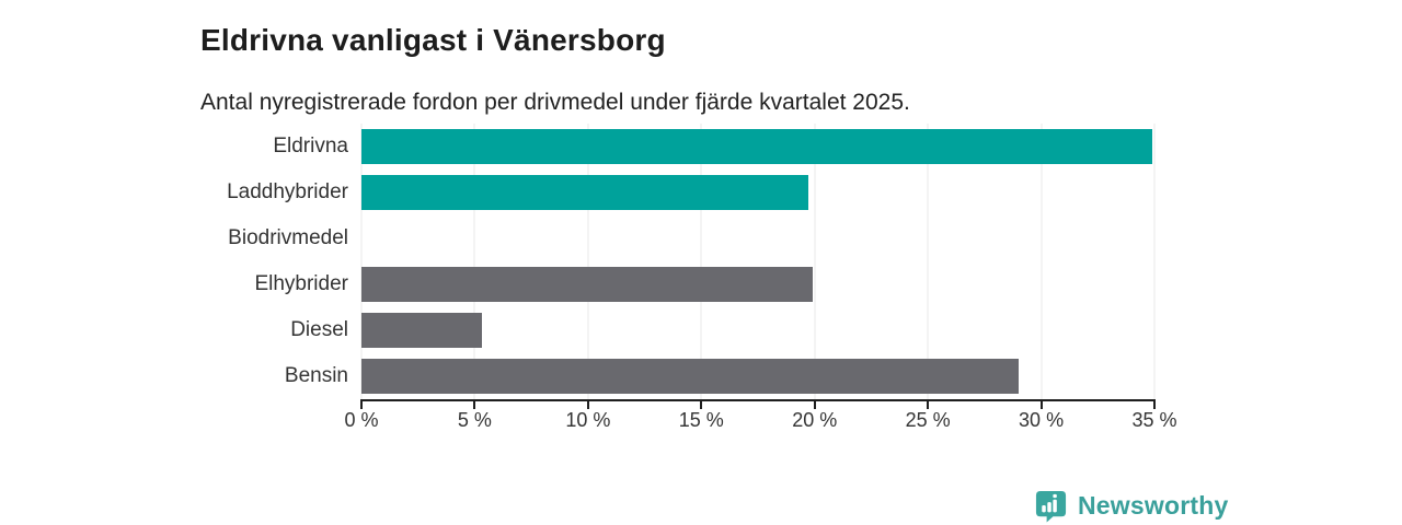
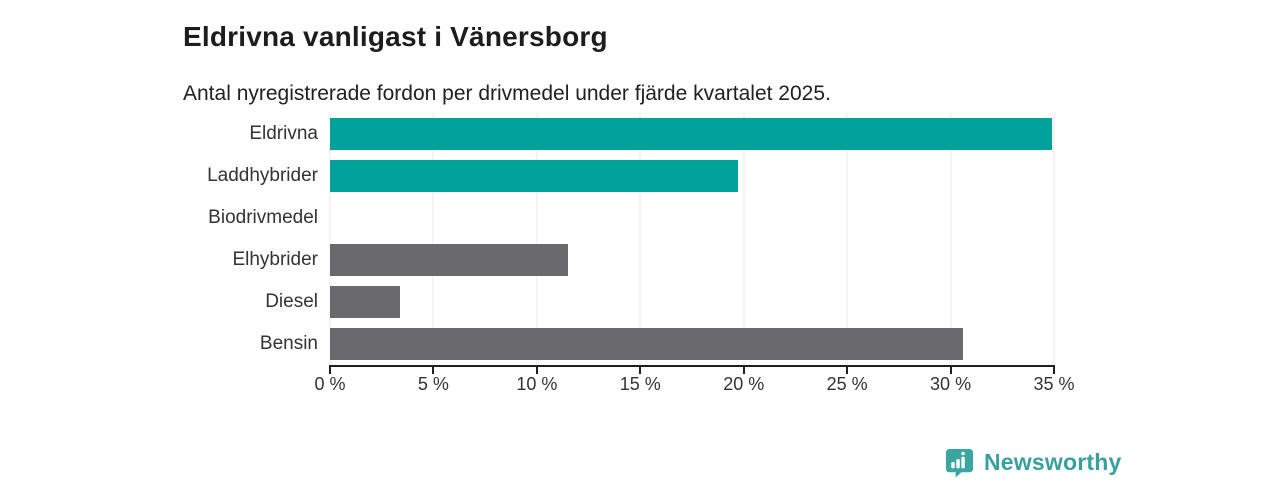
Elhybrider: 19.9% -> 11.5%
Diesel: 5.3% -> 3.4%
Bensin: 29.0% -> 30.6%
